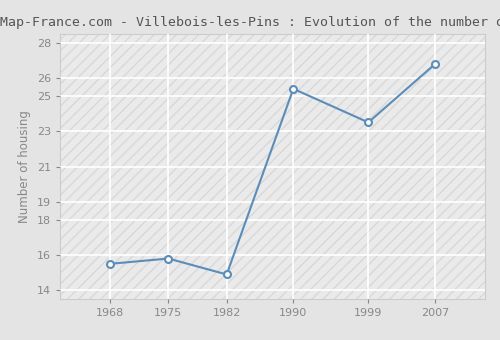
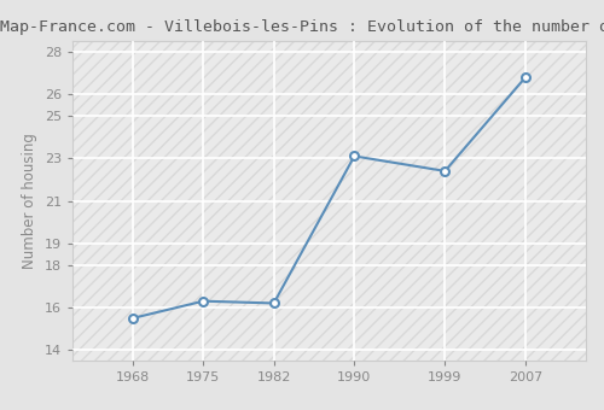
1975: 15.8 -> 16.3
1982: 14.9 -> 16.2
1990: 25.4 -> 23.1
1999: 23.5 -> 22.4
